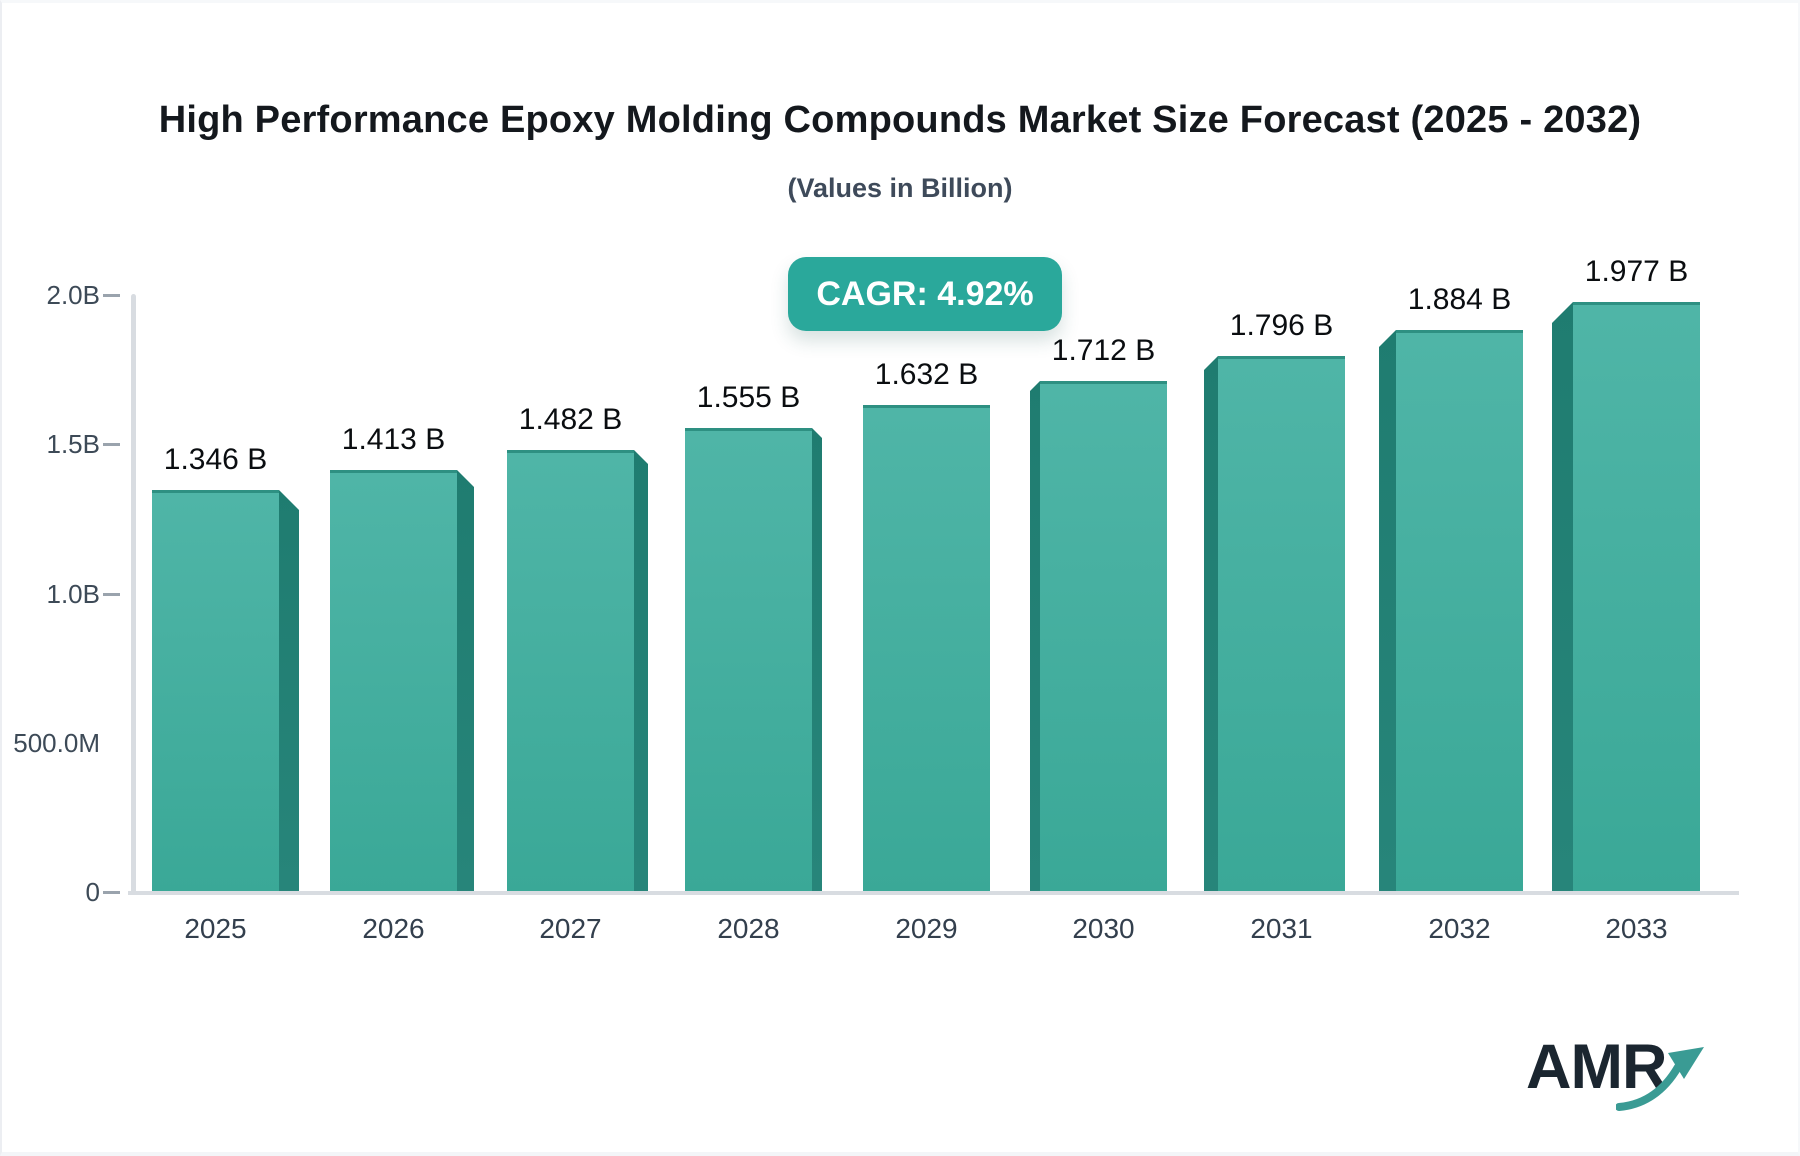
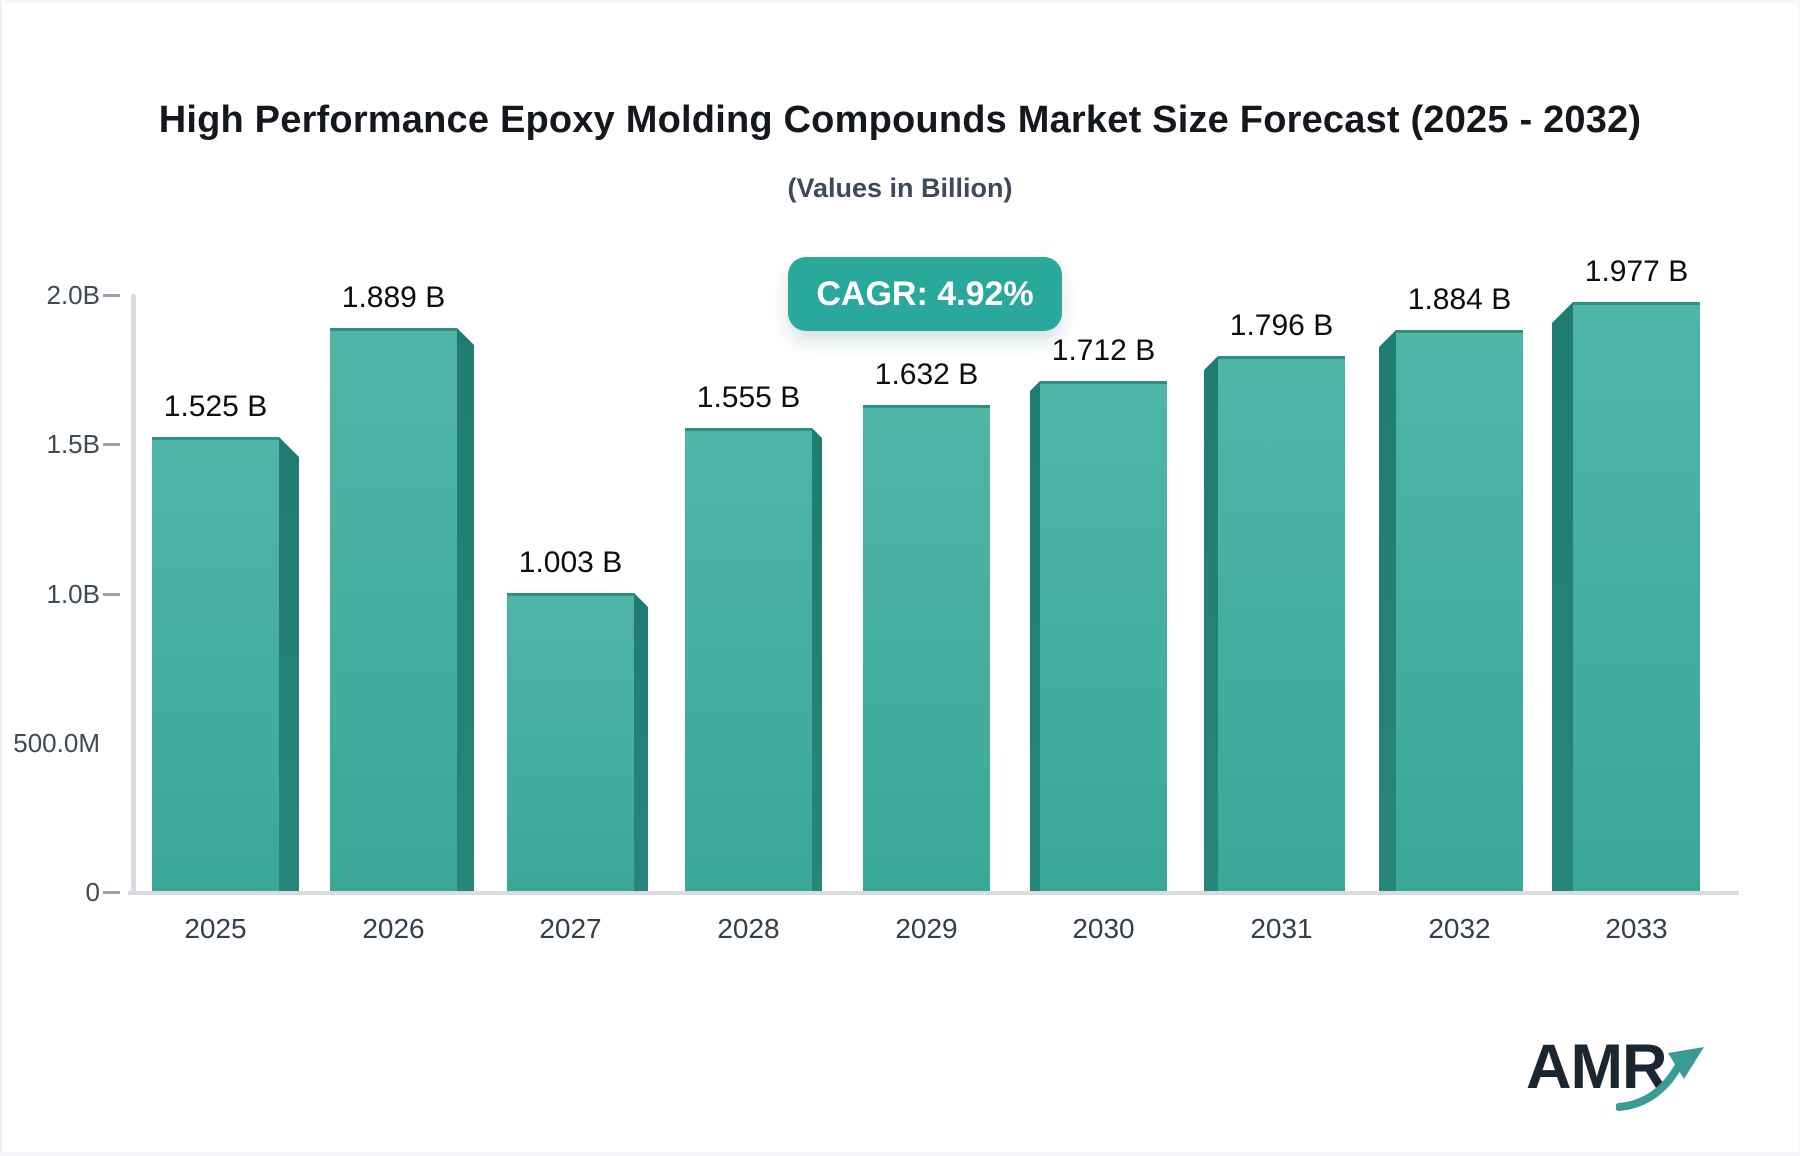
2025: 1.346 -> 1.525
2026: 1.413 -> 1.889
2027: 1.482 -> 1.003
